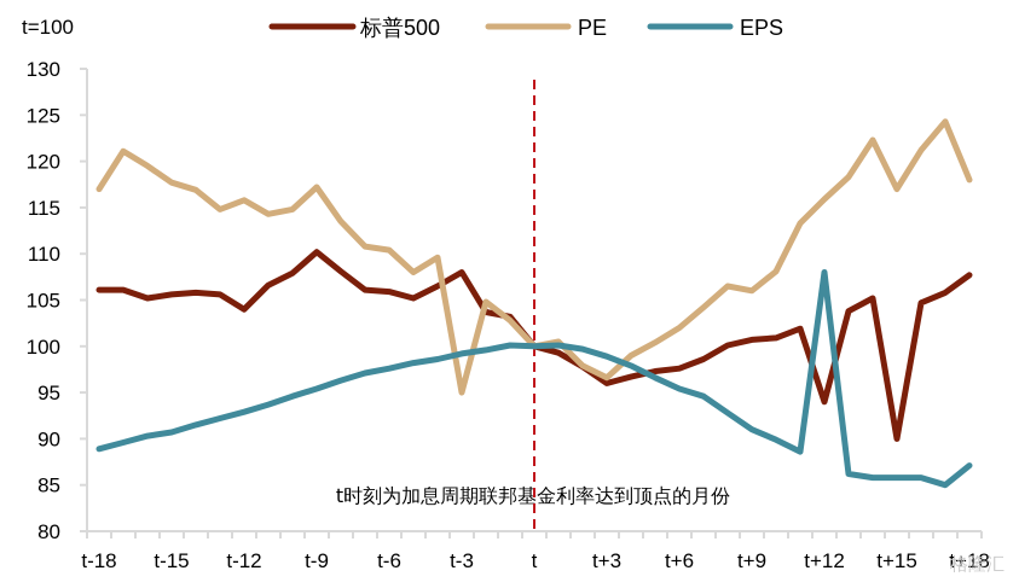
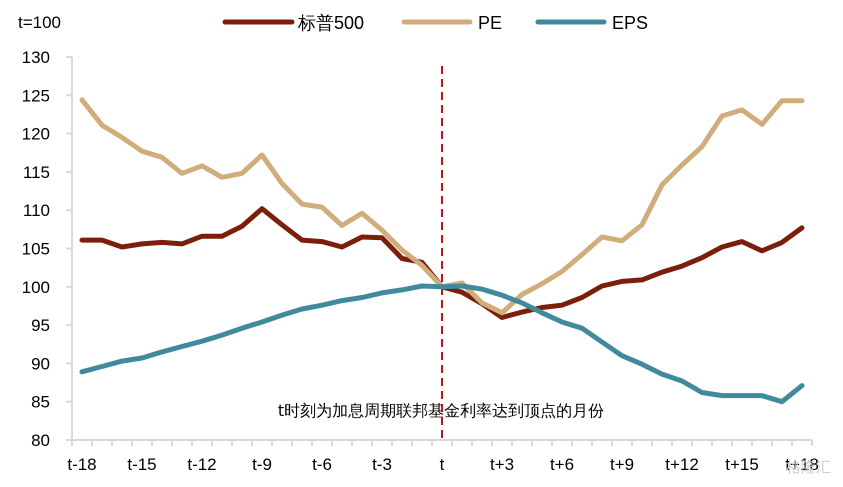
PE/t-18: 117 -> 124
标普500/t-12: 104 -> 107
标普500/t-3: 108 -> 106
PE/t-3: 95 -> 107
标普500/t+12: 94 -> 103
EPS/t+12: 108 -> 88
标普500/t+15: 90 -> 106
PE/t+15: 117 -> 123
PE/t+18: 118 -> 124
